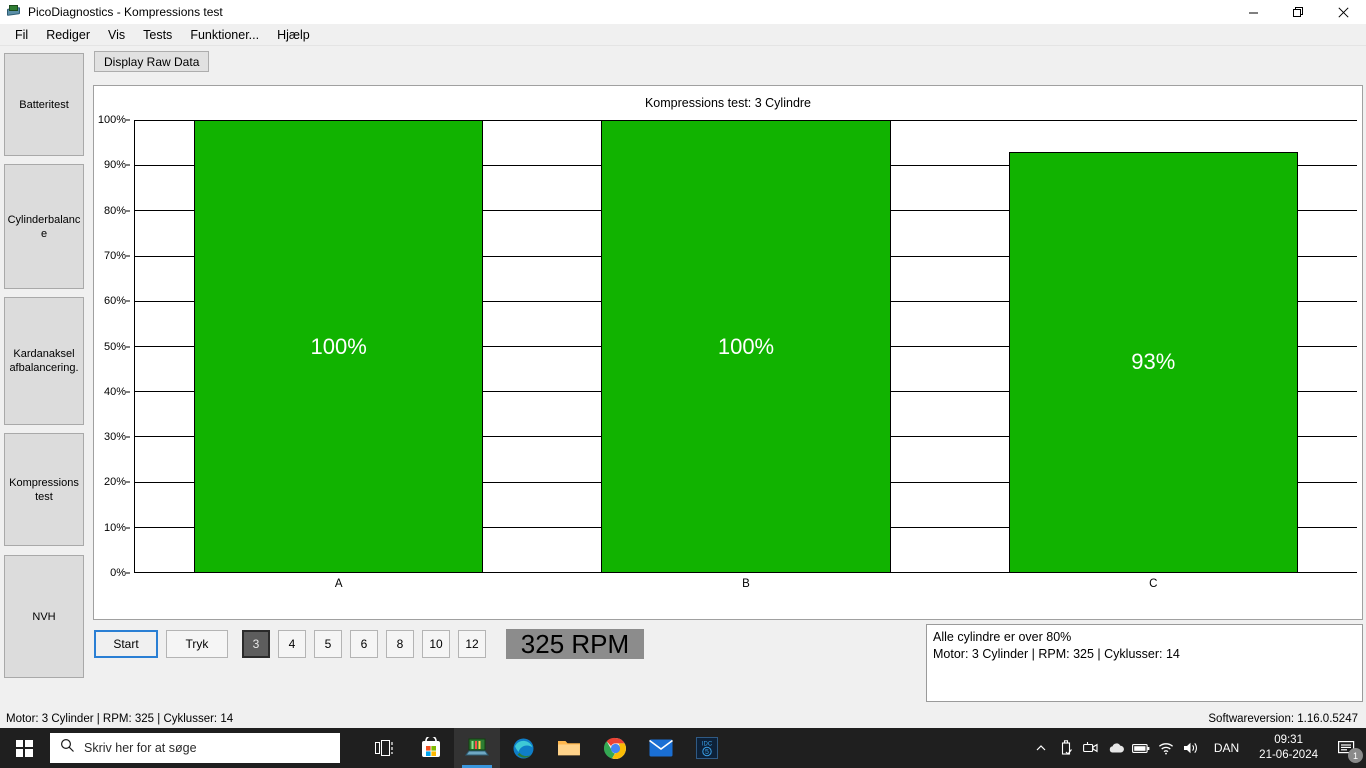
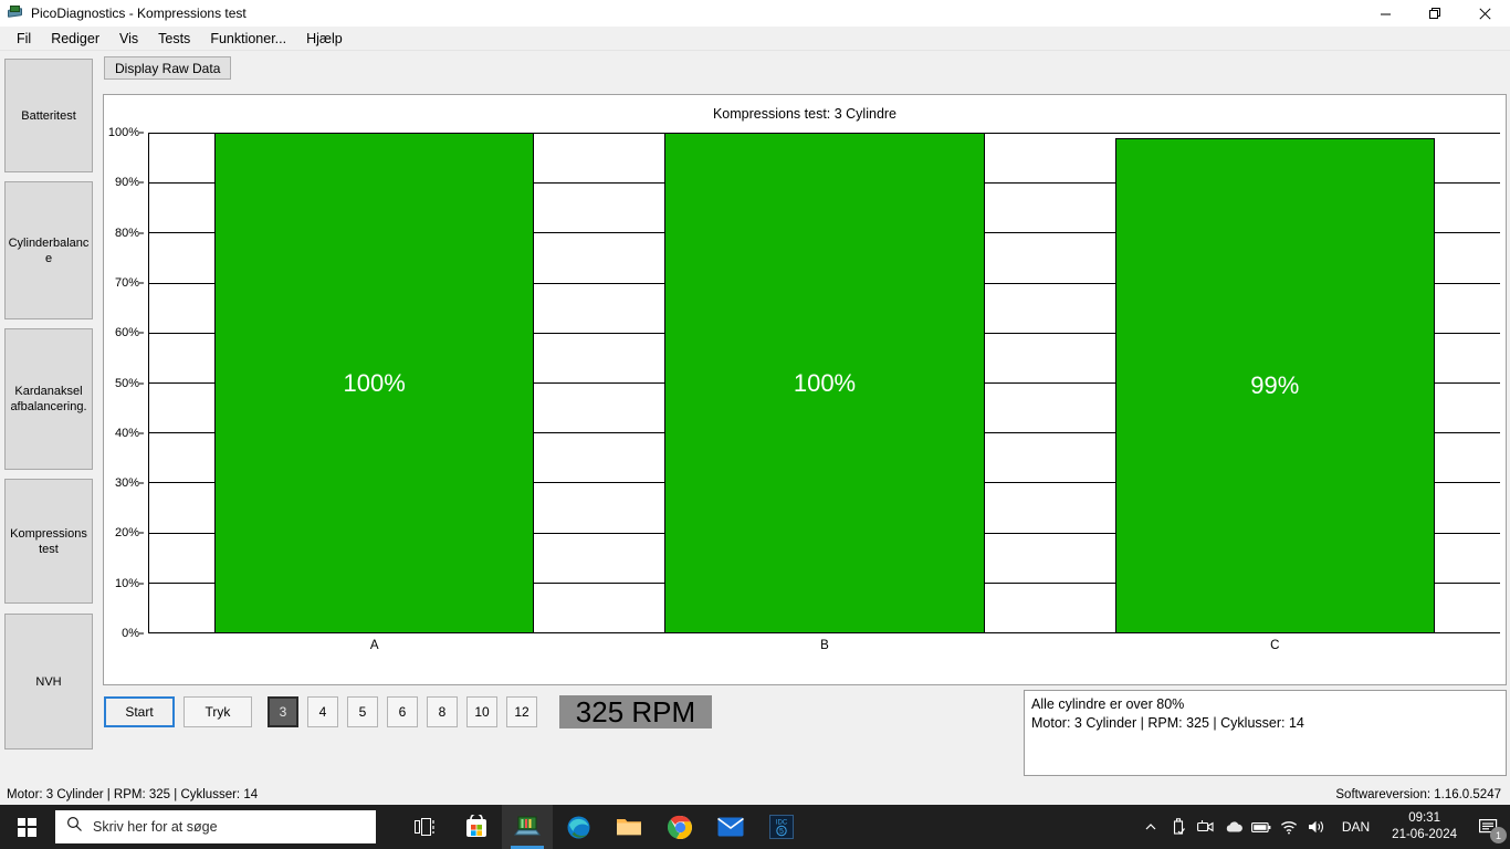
C: 93% -> 99%
